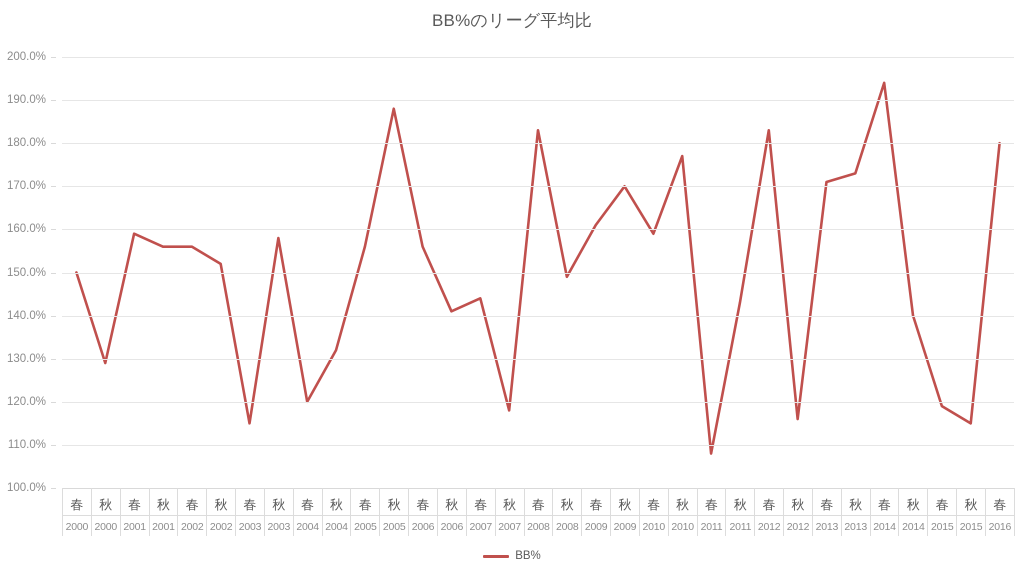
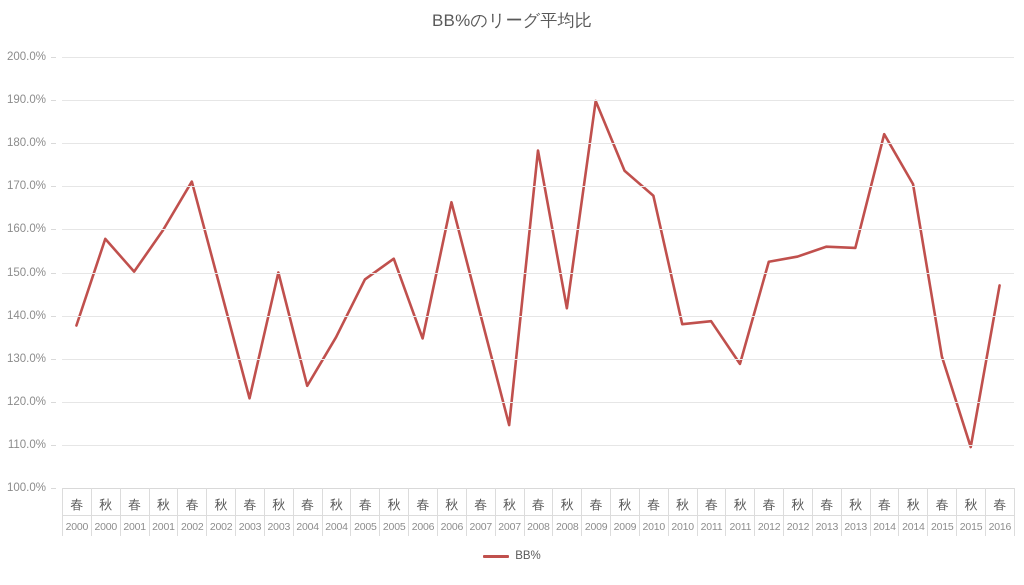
春2000: 150% -> 138%
秋2000: 129% -> 158%
春2001: 159% -> 150%
秋2001: 156% -> 160%
春2002: 156% -> 171%
秋2002: 152% -> 146%
春2003: 115% -> 121%
秋2003: 158% -> 150%
春2004: 120% -> 124%
秋2004: 132% -> 135%
春2005: 156% -> 148%
秋2005: 188% -> 153%
春2006: 156% -> 135%
秋2006: 141% -> 166%
春2007: 144% -> 140%
秋2007: 118% -> 115%
春2008: 183% -> 178%
秋2008: 149% -> 142%
春2009: 161% -> 190%
秋2009: 170% -> 174%
春2010: 159% -> 168%
秋2010: 177% -> 138%
春2011: 108% -> 139%
秋2011: 143% -> 129%
春2012: 183% -> 152%
秋2012: 116% -> 154%
春2013: 171% -> 156%
秋2013: 173% -> 156%
春2014: 194% -> 182%
秋2014: 140% -> 170%
春2015: 119% -> 130%
秋2015: 115% -> 110%
春2016: 180% -> 147%
